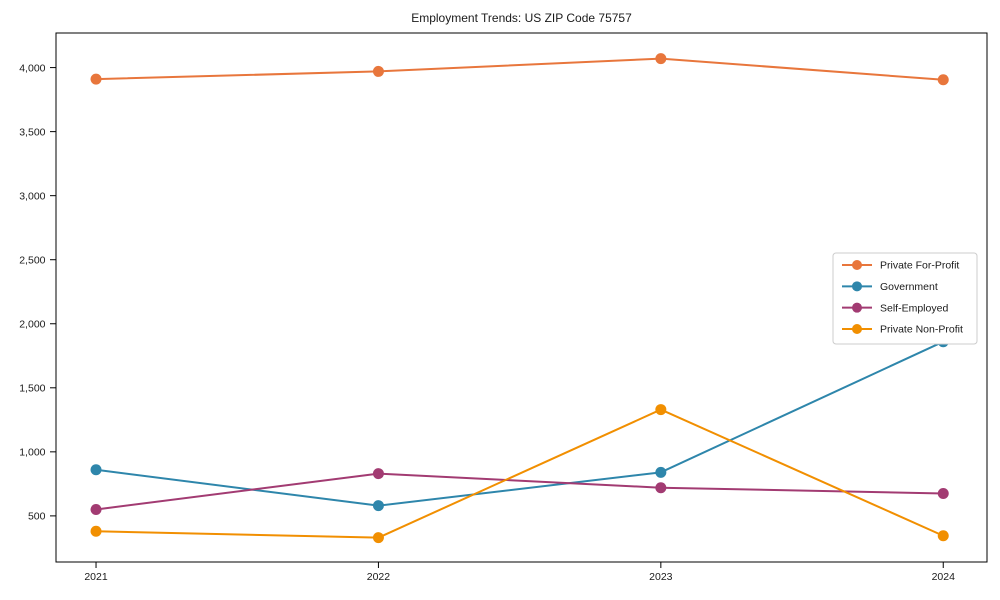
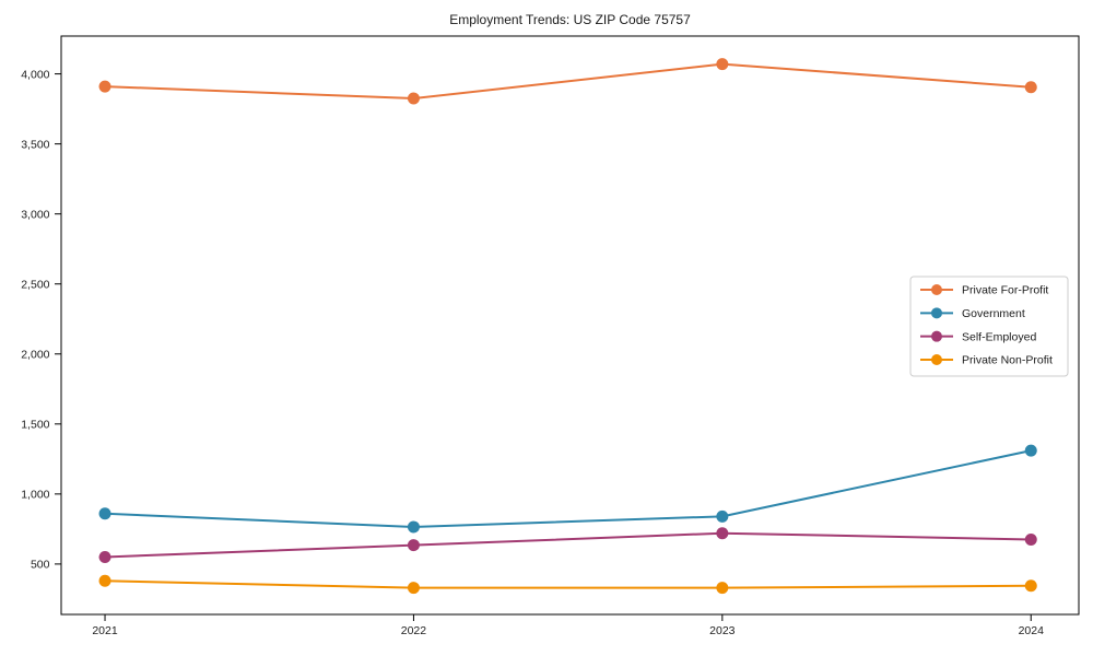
Private For-Profit/2022: 3970 -> 3820
Government/2022: 580 -> 760
Self-Employed/2022: 830 -> 640
Private Non-Profit/2023: 1330 -> 330
Government/2024: 1860 -> 1310
